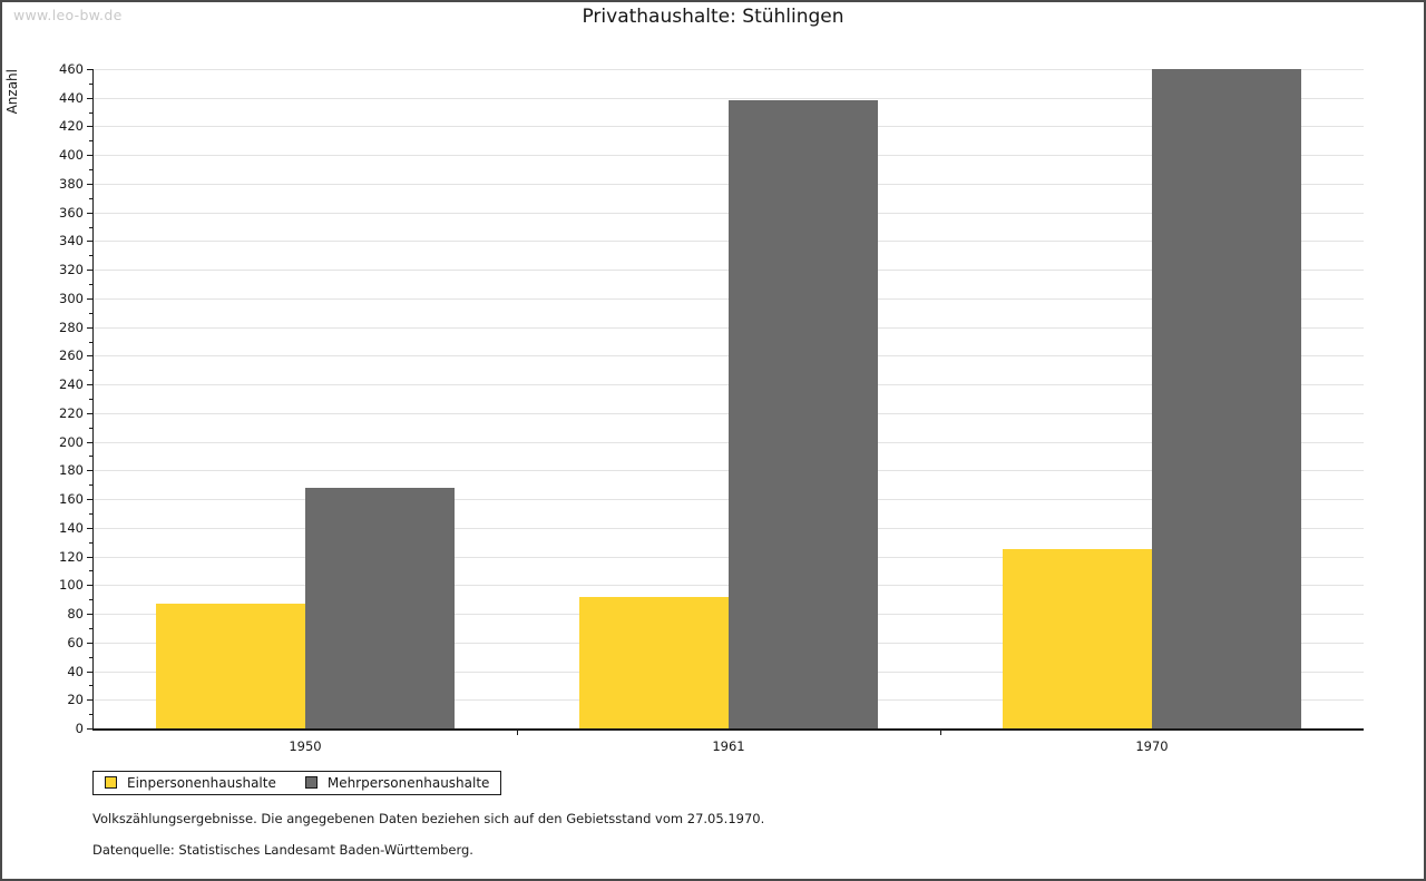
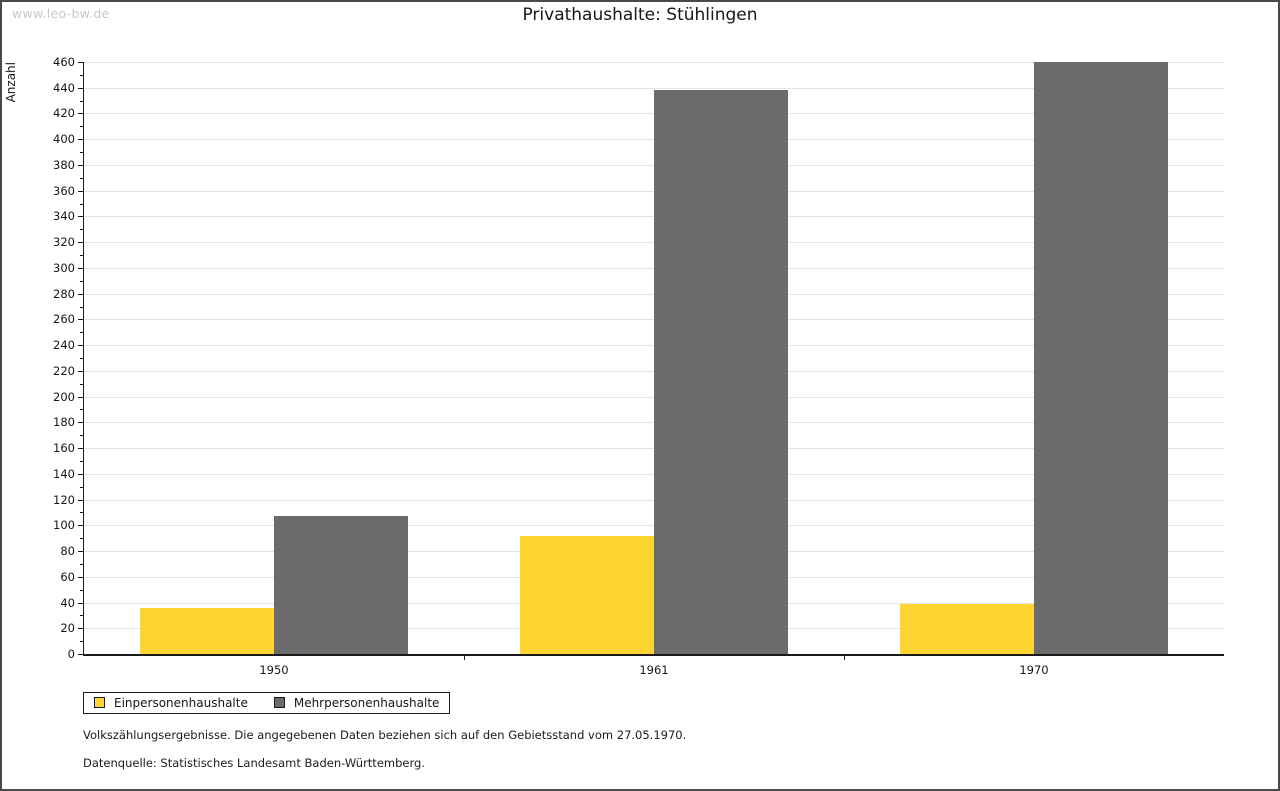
Einpersonenhaushalte/1950: 87 -> 36
Mehrpersonenhaushalte/1950: 168 -> 107
Einpersonenhaushalte/1970: 125 -> 39
